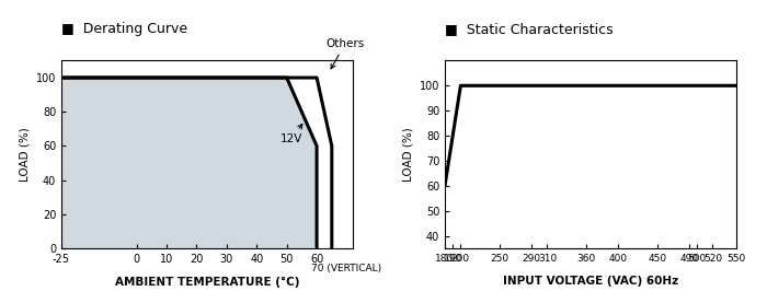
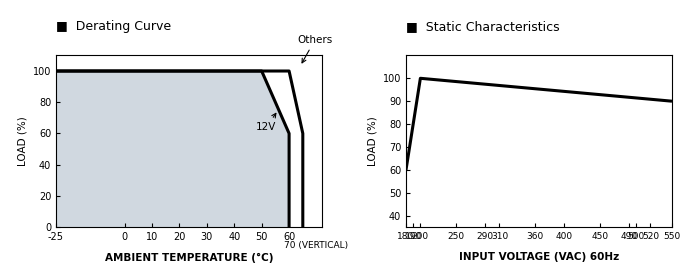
550: 100 -> 90
